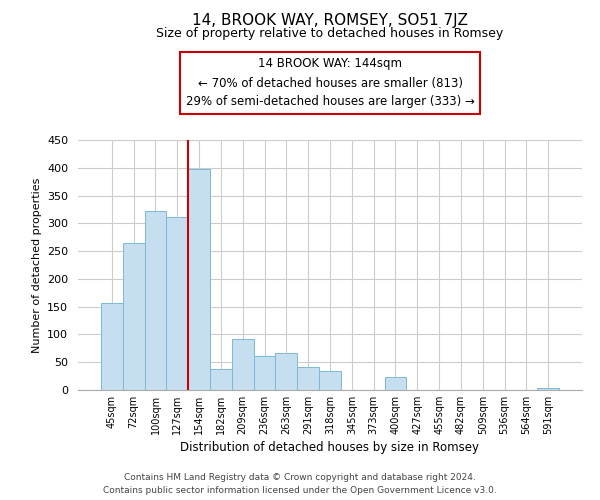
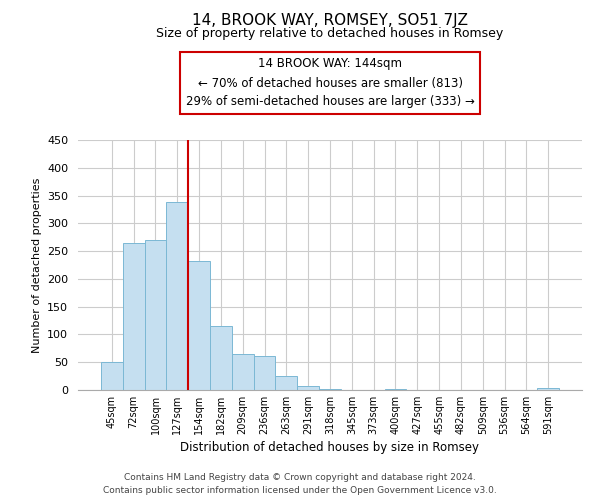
45sqm: 156 -> 50
100sqm: 322 -> 270
127sqm: 312 -> 338
154sqm: 398 -> 232
182sqm: 38 -> 115
209sqm: 92 -> 65
263sqm: 66 -> 25
291sqm: 42 -> 7
318sqm: 34 -> 2
400sqm: 24 -> 1
